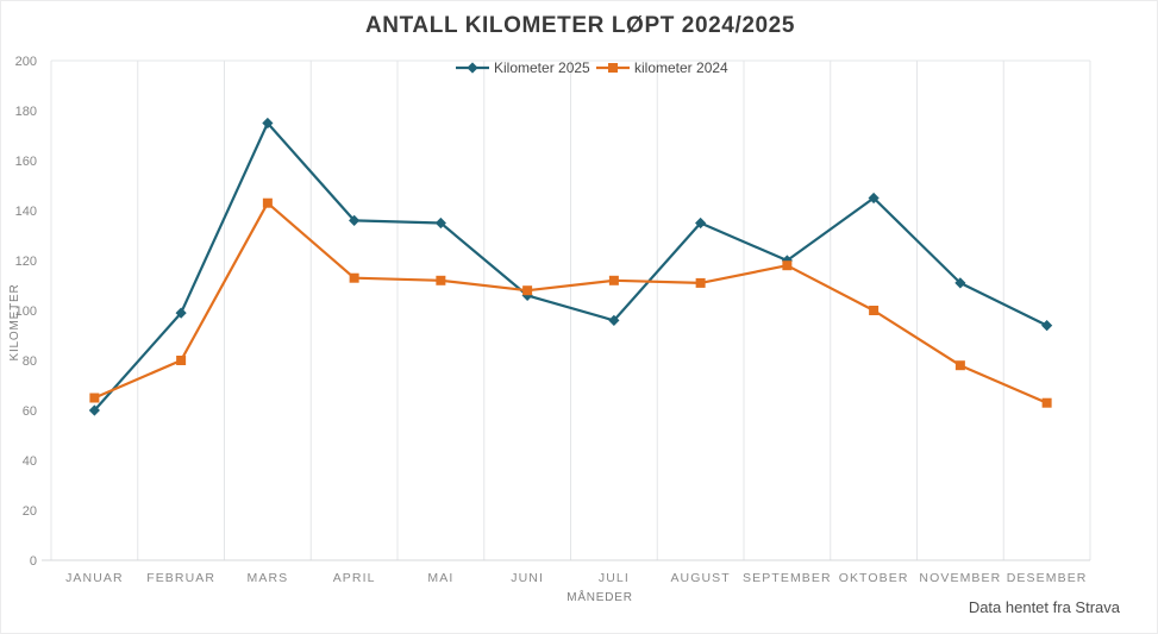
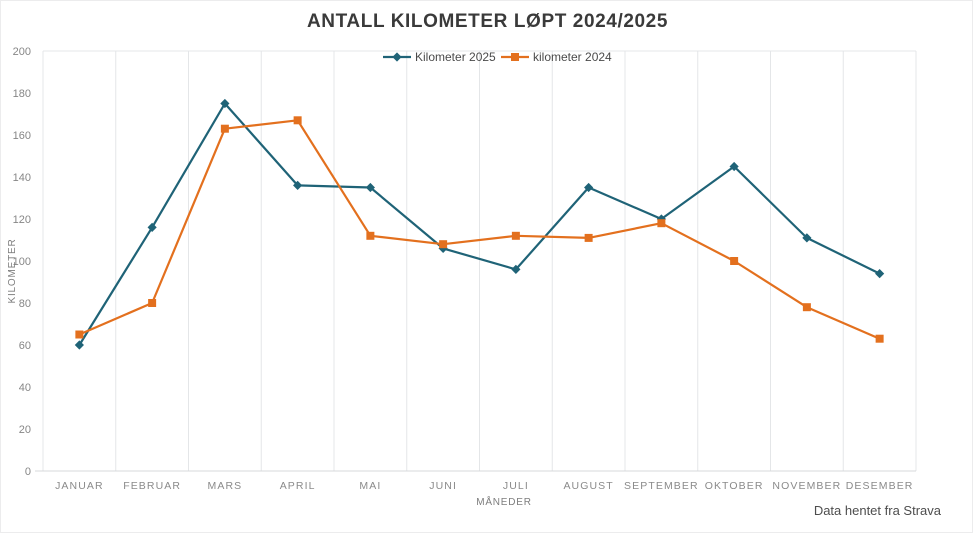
Kilometer 2025/FEBRUAR: 99 -> 116
kilometer 2024/MARS: 143 -> 163
kilometer 2024/APRIL: 113 -> 167
